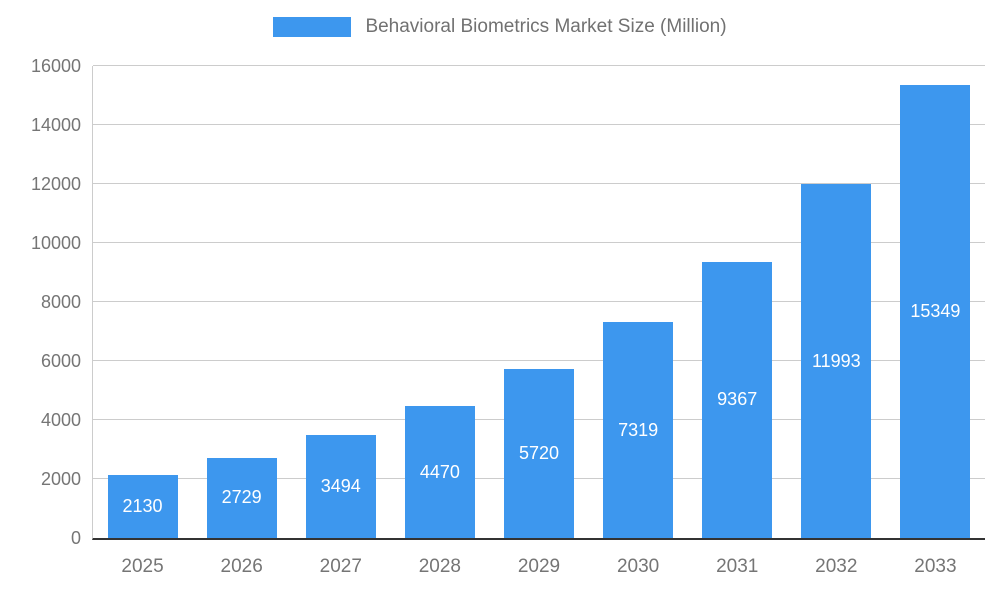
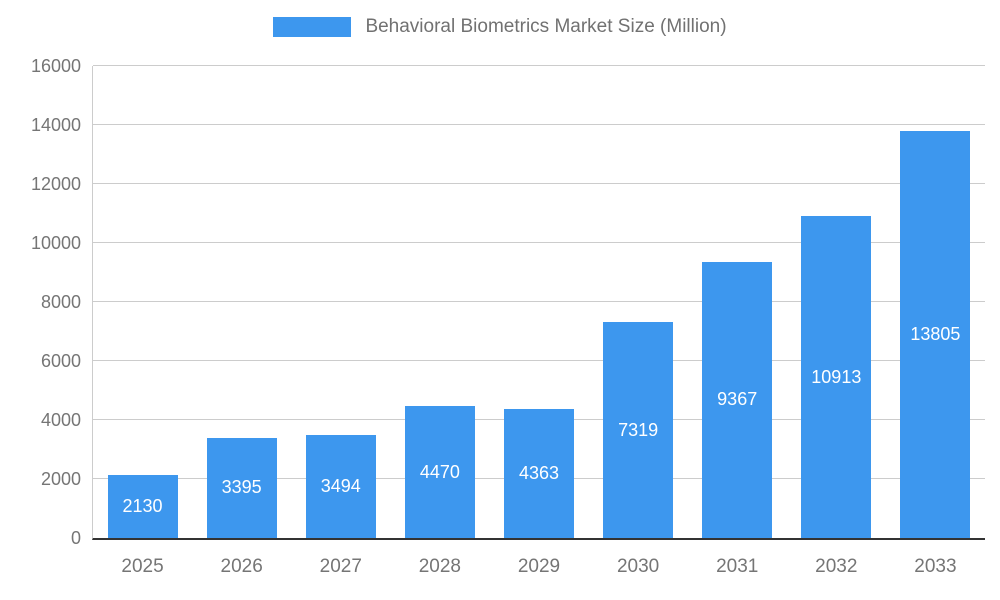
2026: 2729 -> 3395
2029: 5720 -> 4363
2032: 11993 -> 10913
2033: 15349 -> 13805
